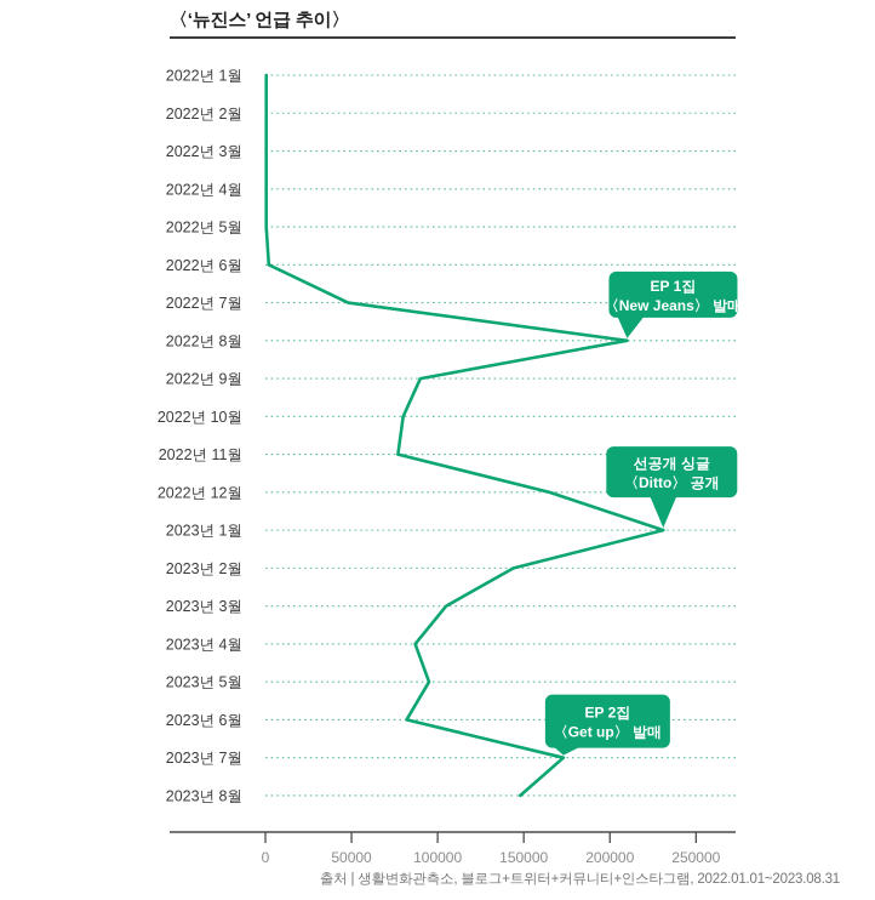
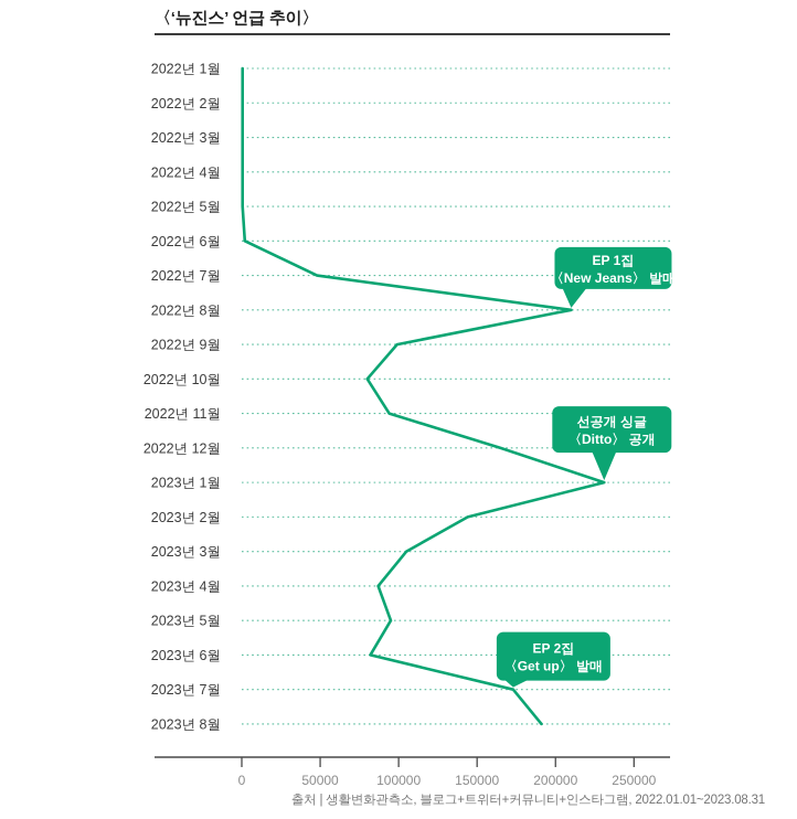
2022년 9월: 90000 -> 99000
2022년 11월: 77000 -> 94000
2023년 8월: 148000 -> 191000
